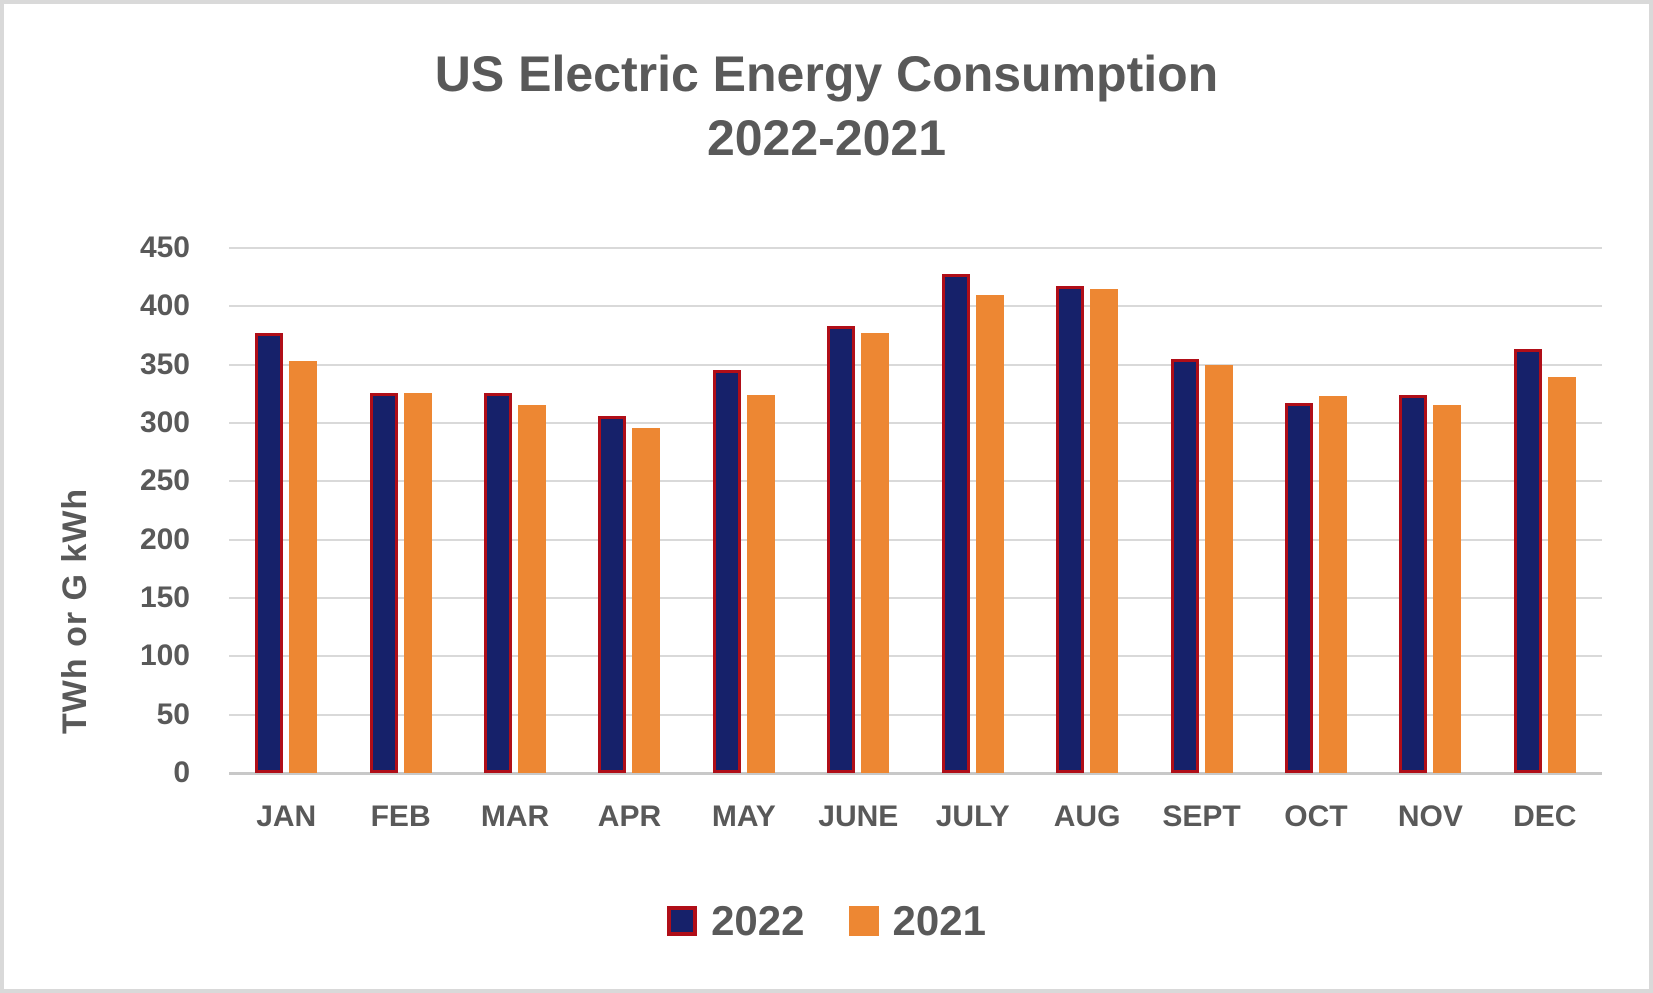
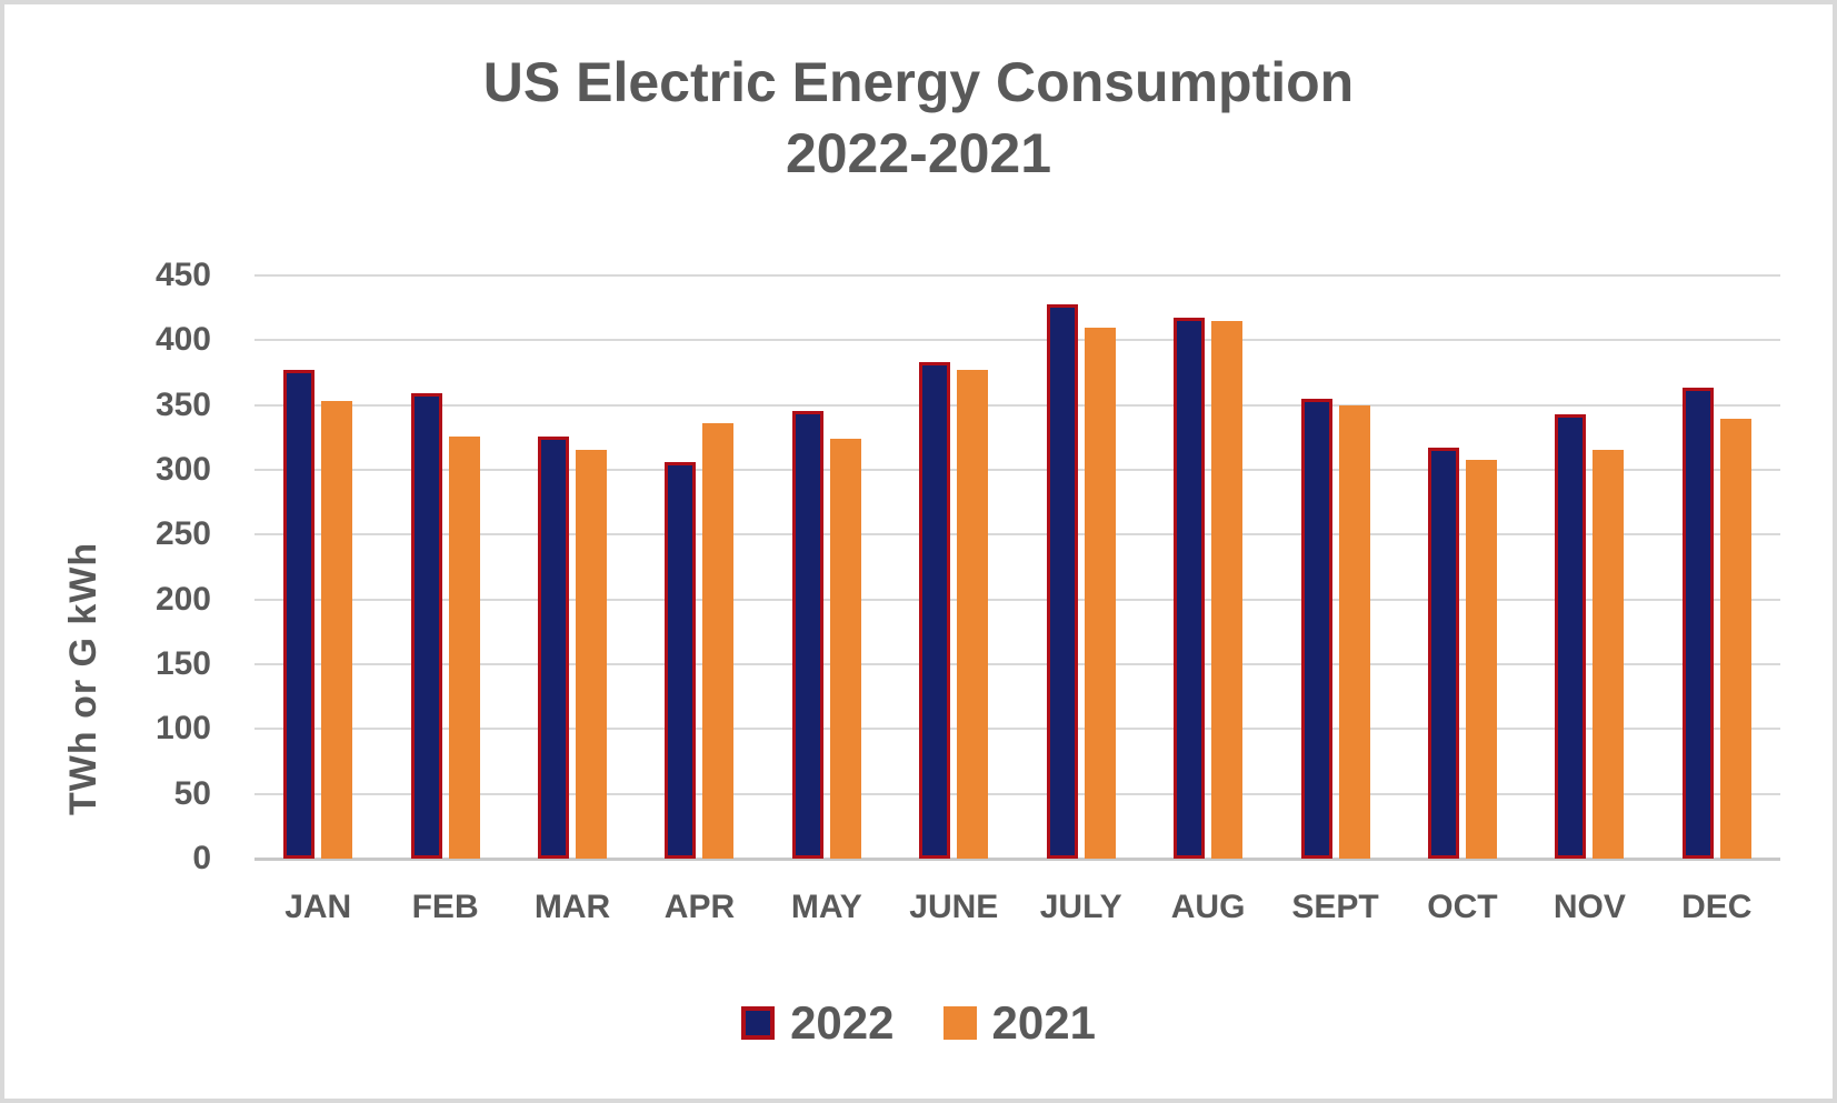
2022/FEB: 326 -> 359
2021/APR: 296 -> 336
2021/OCT: 323 -> 308
2022/NOV: 324 -> 343
